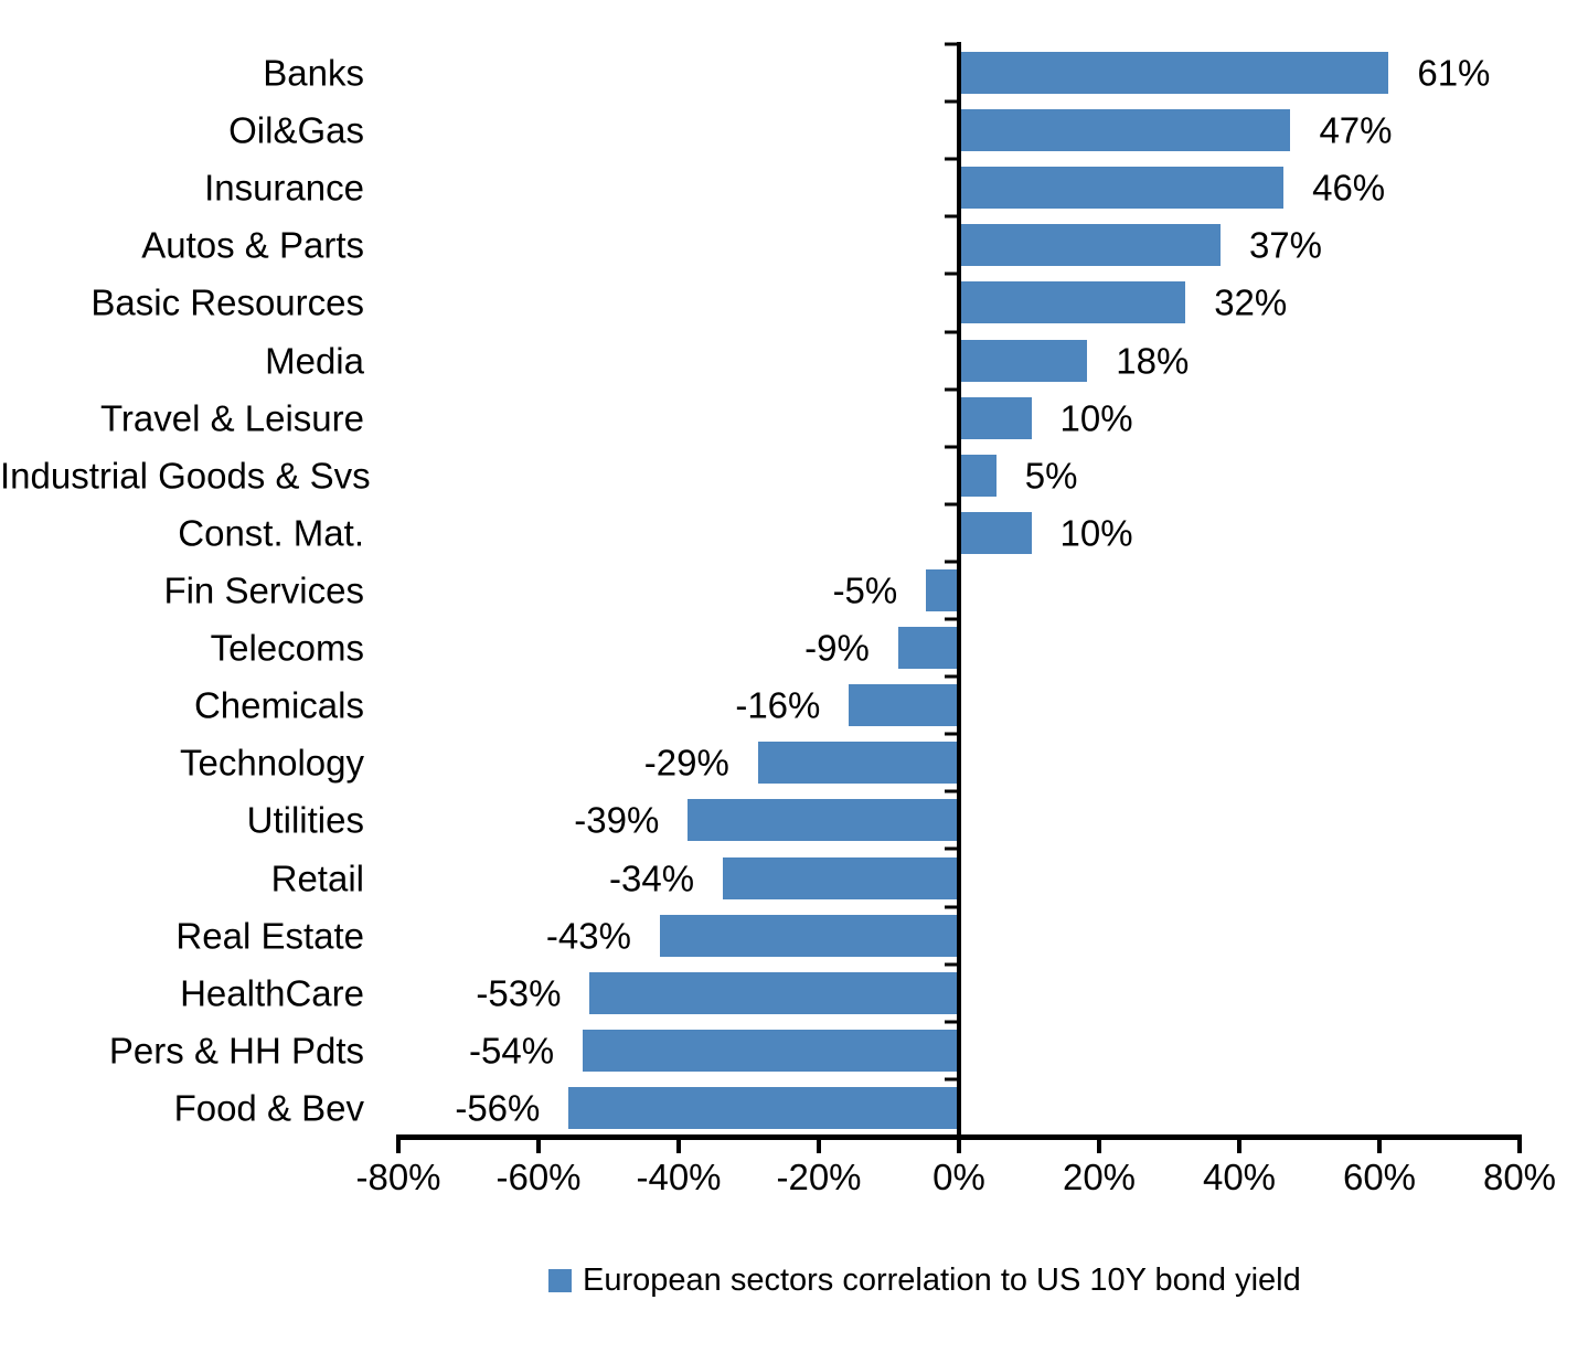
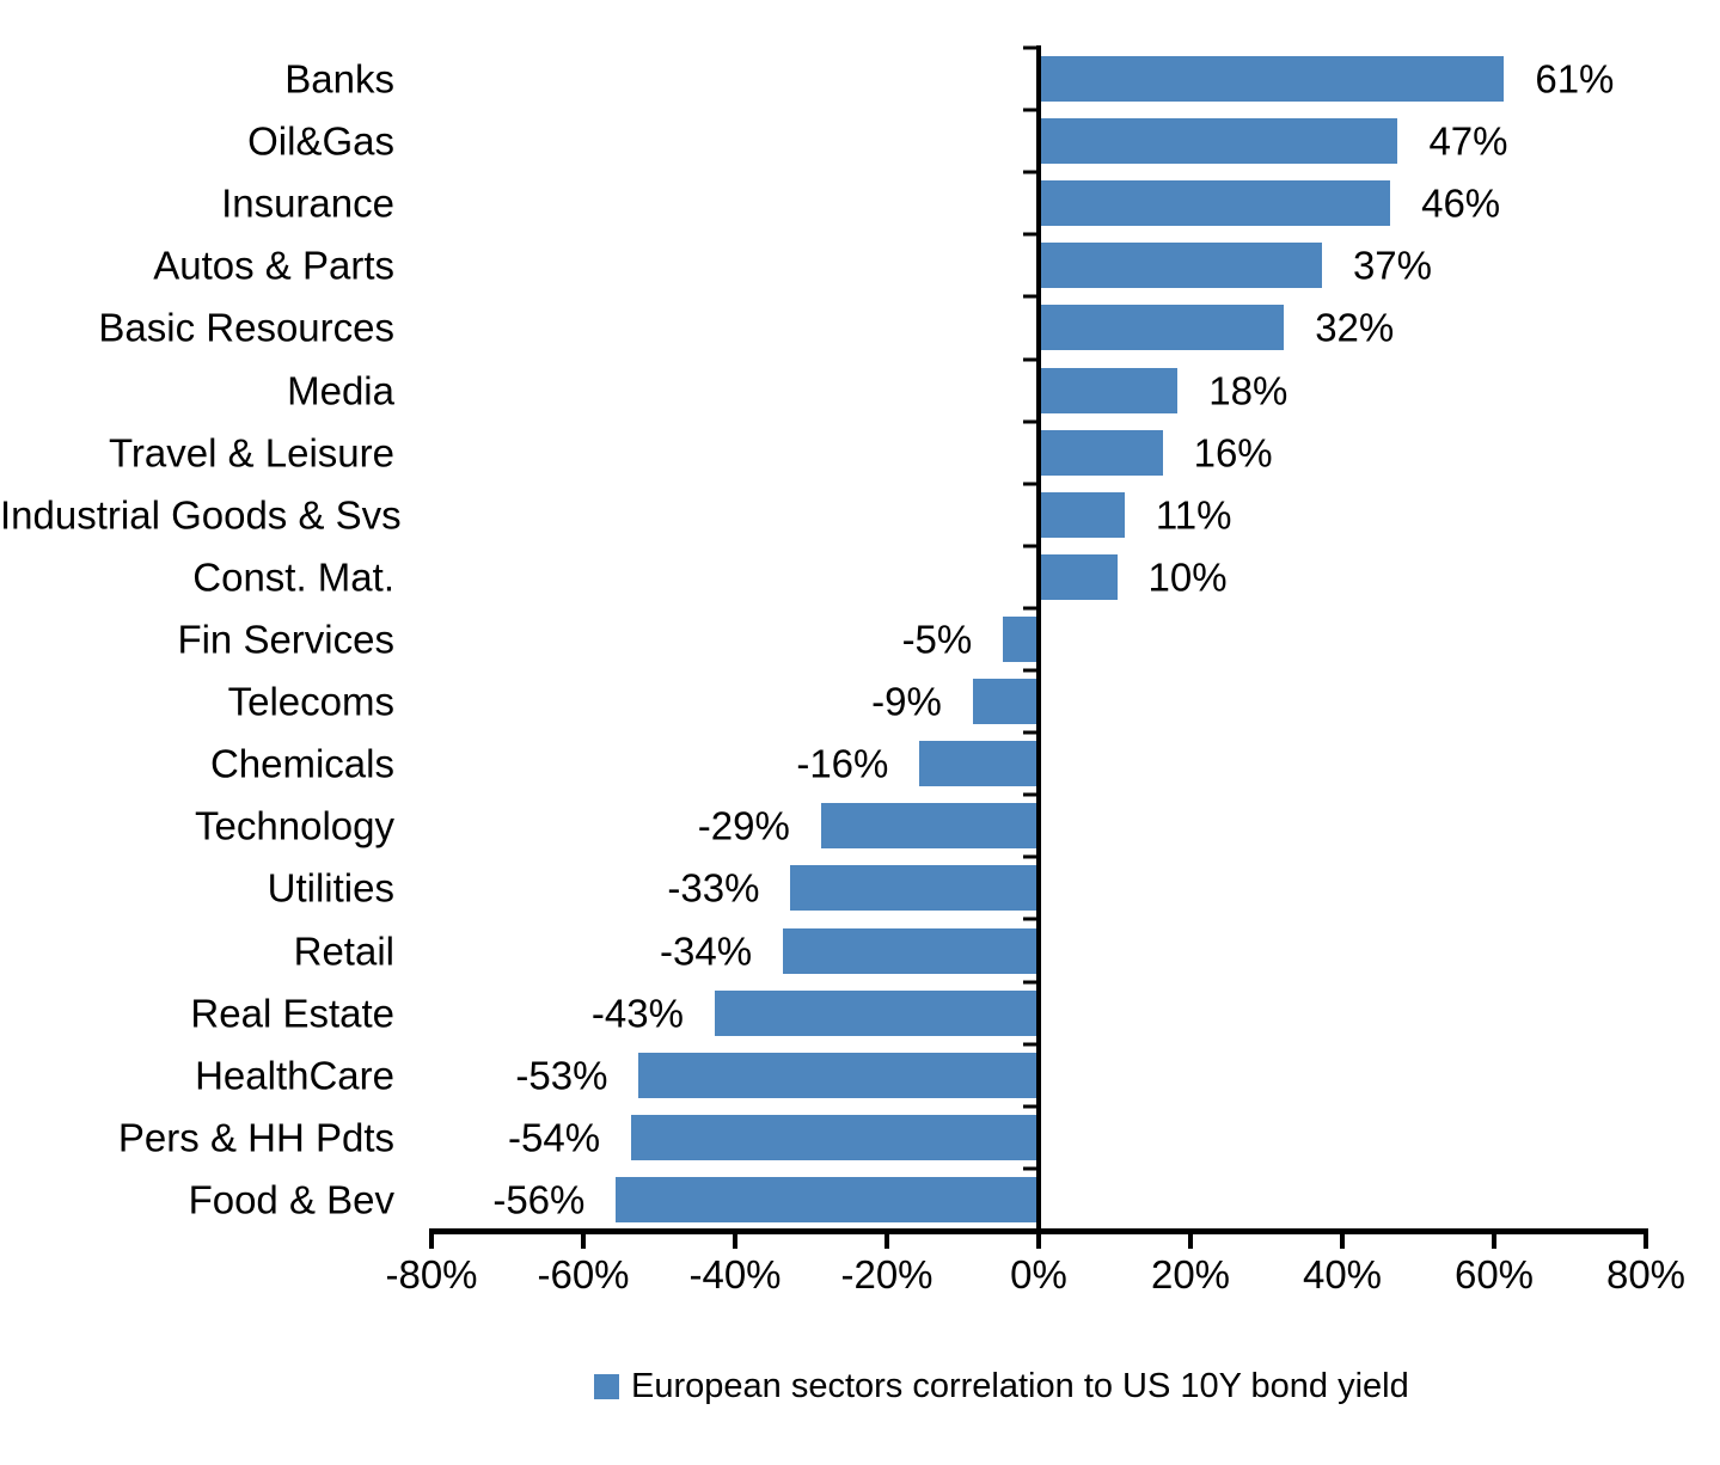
Travel & Leisure: 10% -> 16%
Industrial Goods & Svs: 5% -> 11%
Utilities: -39% -> -33%
